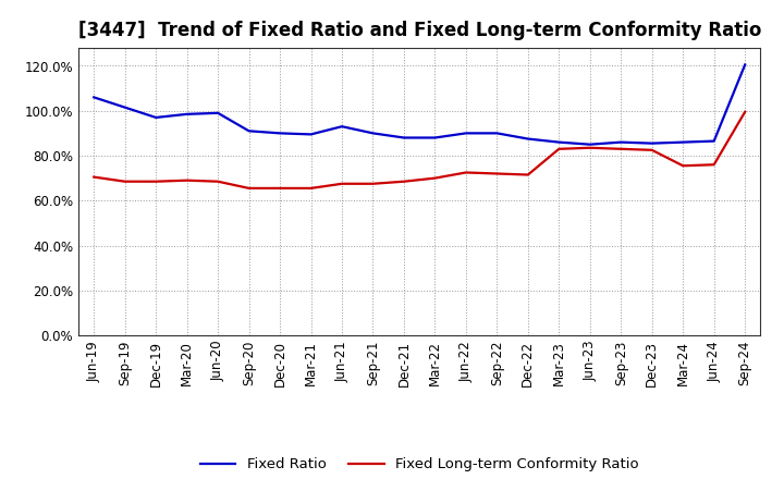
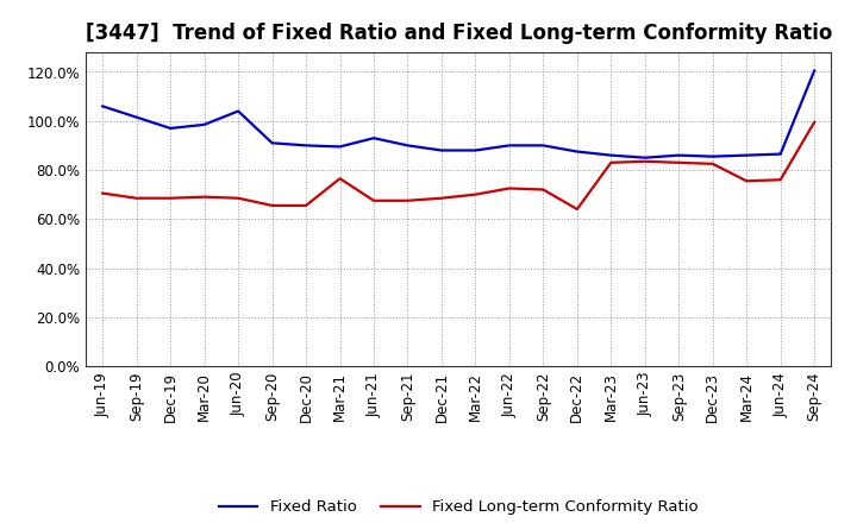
Fixed Ratio/Jun-20: 99.0% -> 104.0%
Fixed Long-term Conformity Ratio/Mar-21: 65.5% -> 76.5%
Fixed Long-term Conformity Ratio/Dec-22: 71.5% -> 64.0%
